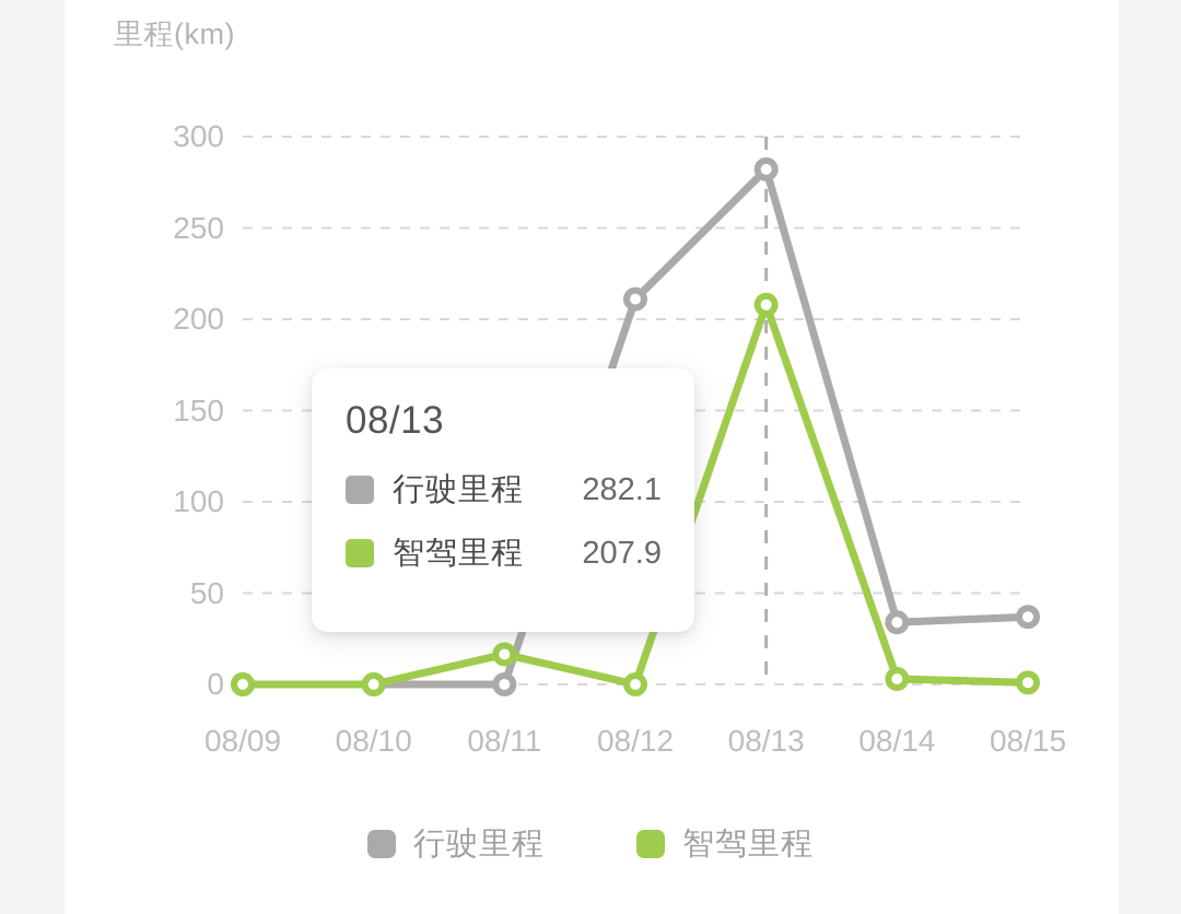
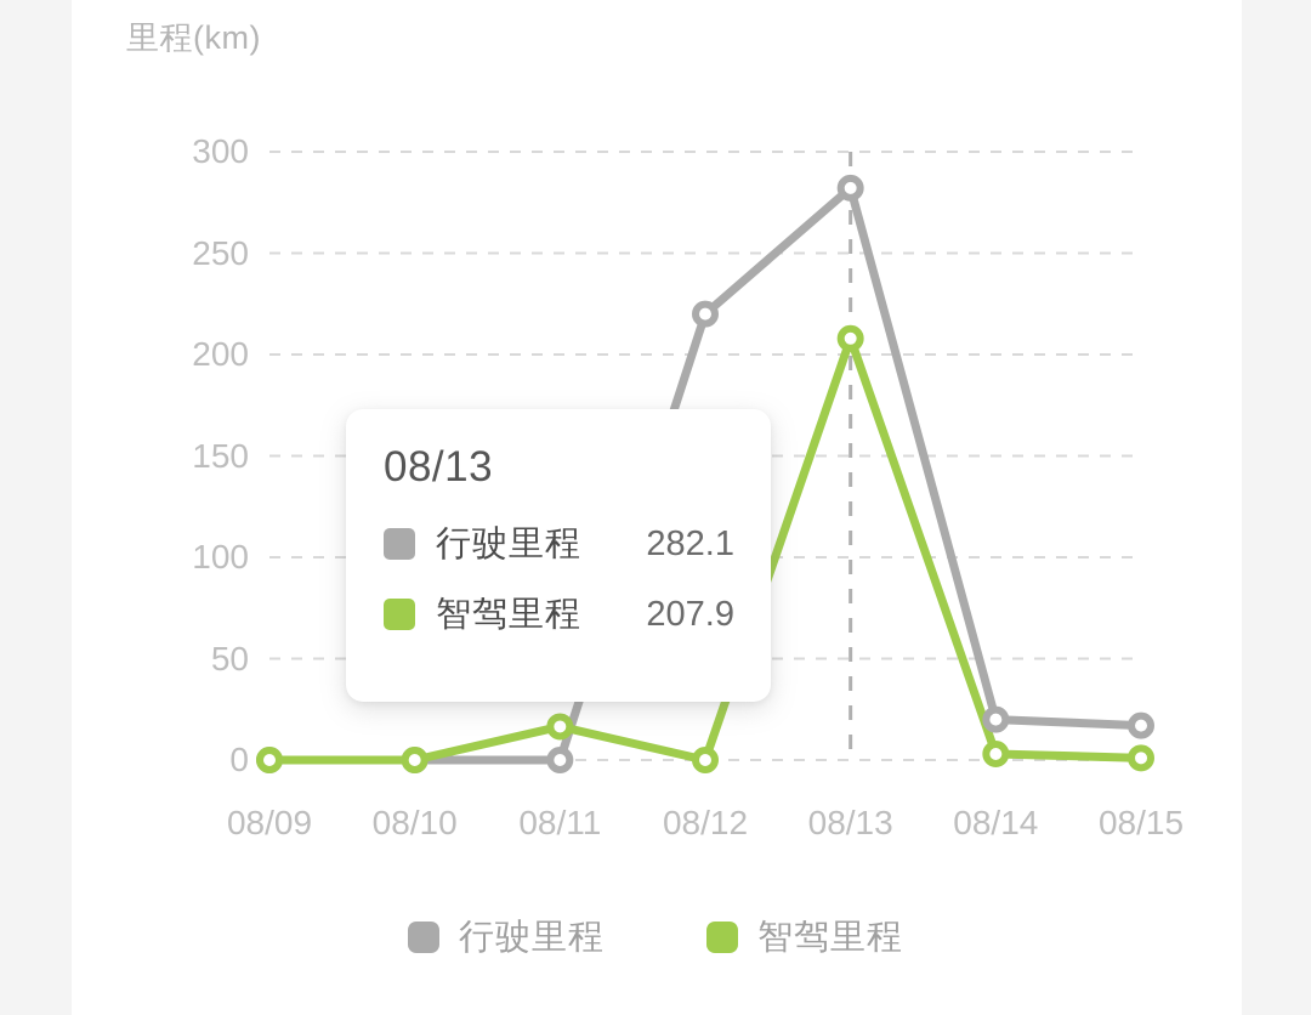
行驶里程/08/12: 211 -> 220
行驶里程/08/14: 34 -> 20
行驶里程/08/15: 37 -> 17
